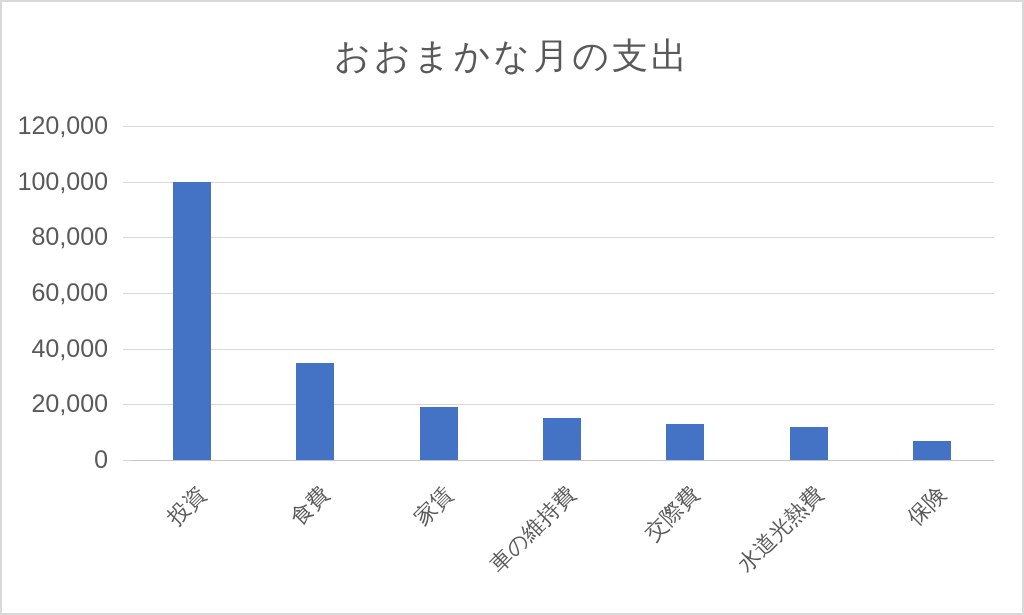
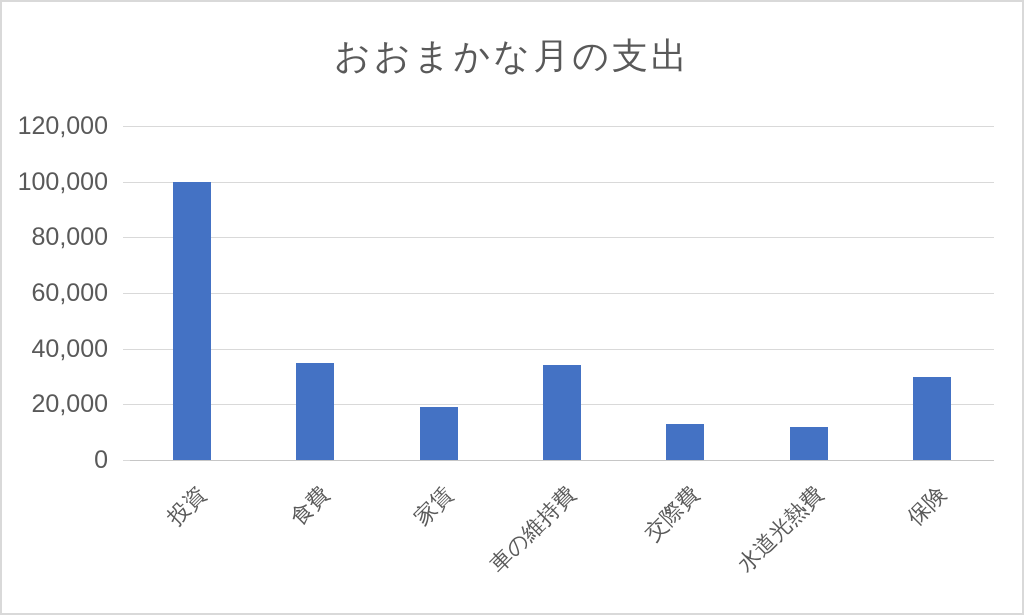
車の維持費: 15000 -> 34000
保険: 7000 -> 30000
